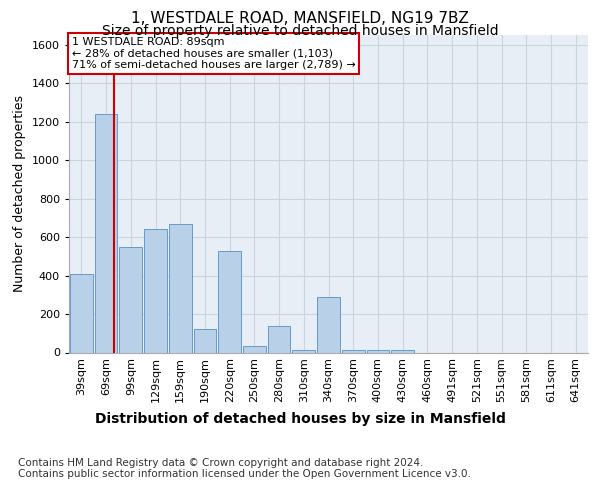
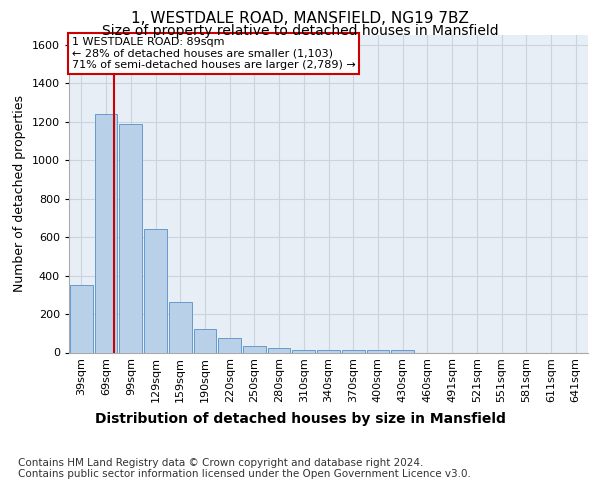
39sqm: 410 -> 350
99sqm: 550 -> 1190
159sqm: 670 -> 260
220sqm: 530 -> 80
280sqm: 140 -> 20
340sqm: 290 -> 20
